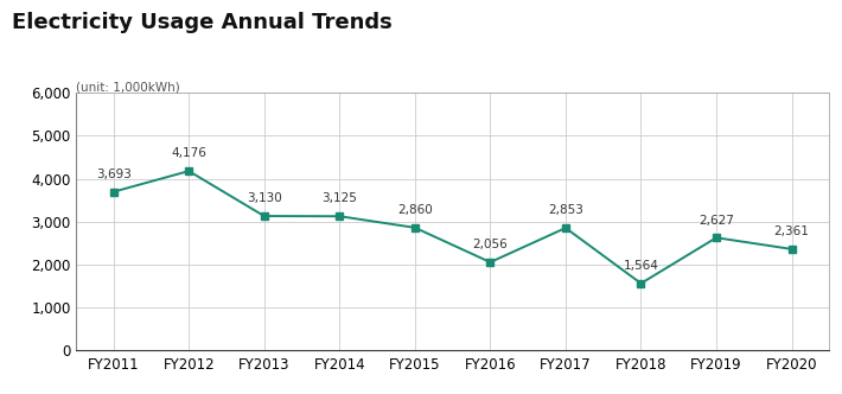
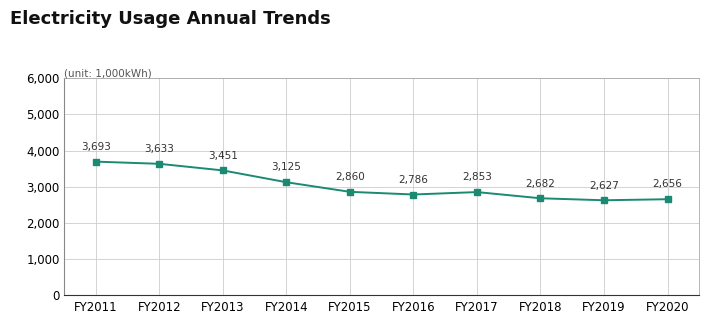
FY2012: 4,176 -> 3,633
FY2013: 3,130 -> 3,451
FY2016: 2,056 -> 2,786
FY2018: 1,564 -> 2,682
FY2020: 2,361 -> 2,656
